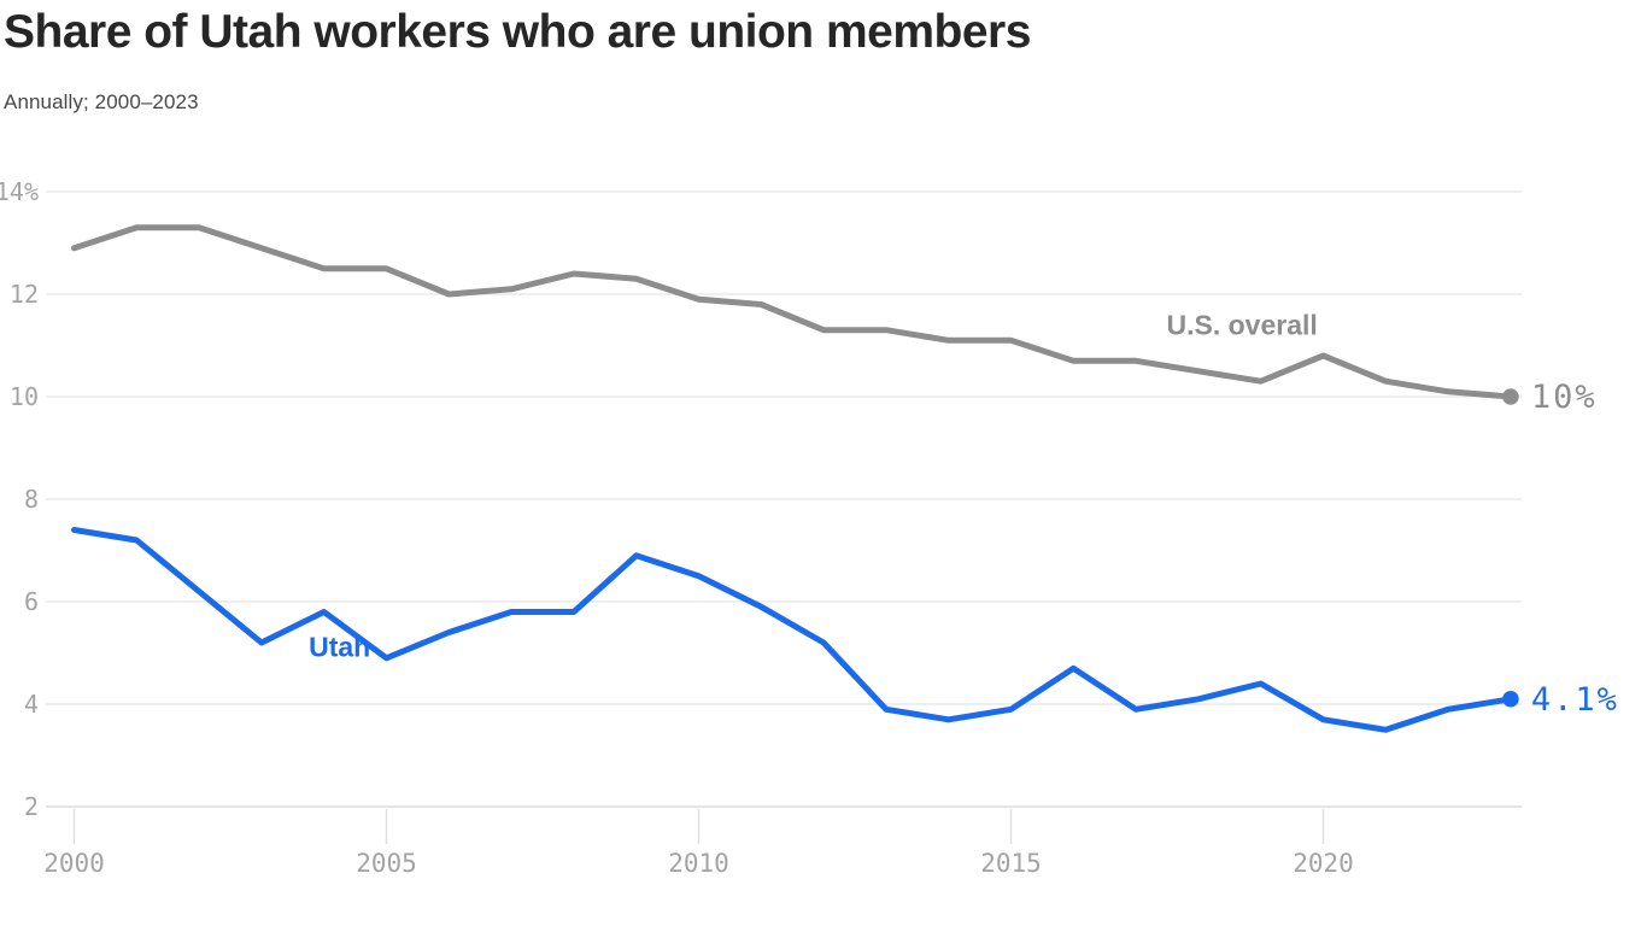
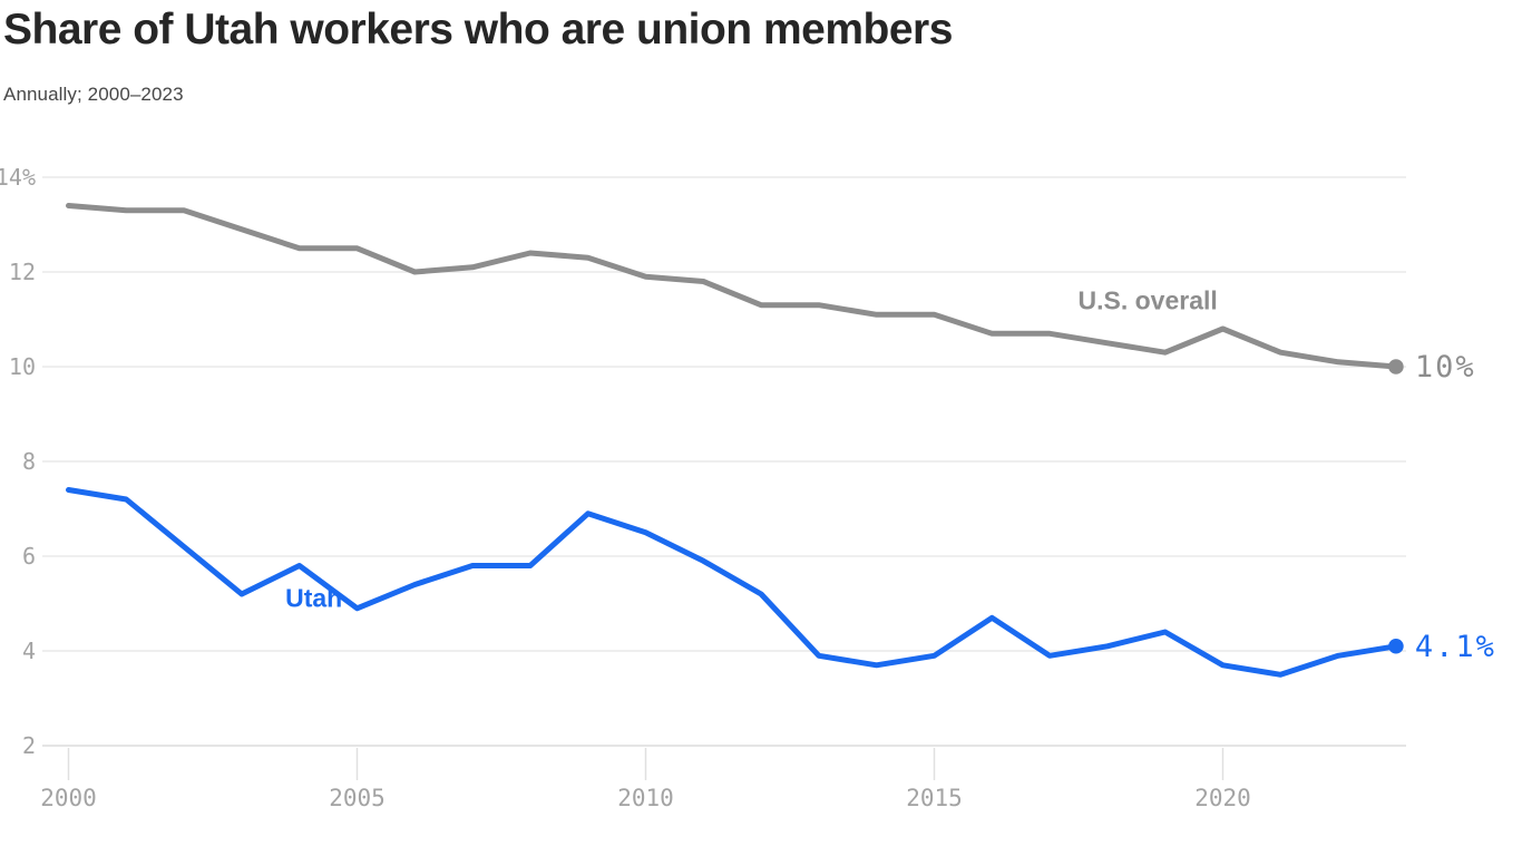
U.S. overall/2000: 12.9% -> 13.4%
